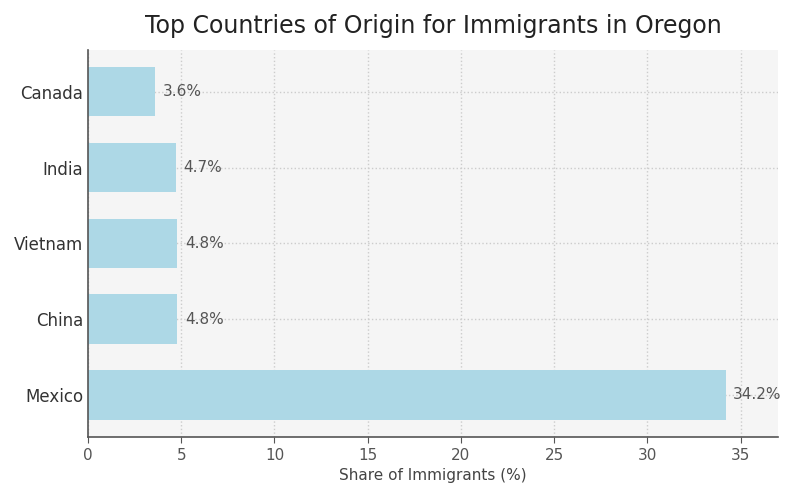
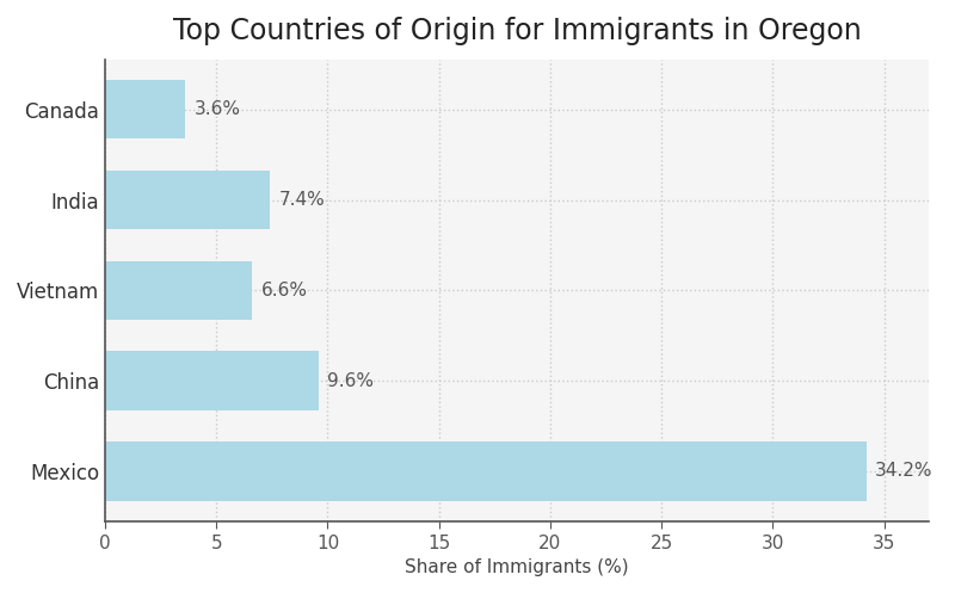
India: 4.7% -> 7.4%
Vietnam: 4.8% -> 6.6%
China: 4.8% -> 9.6%
